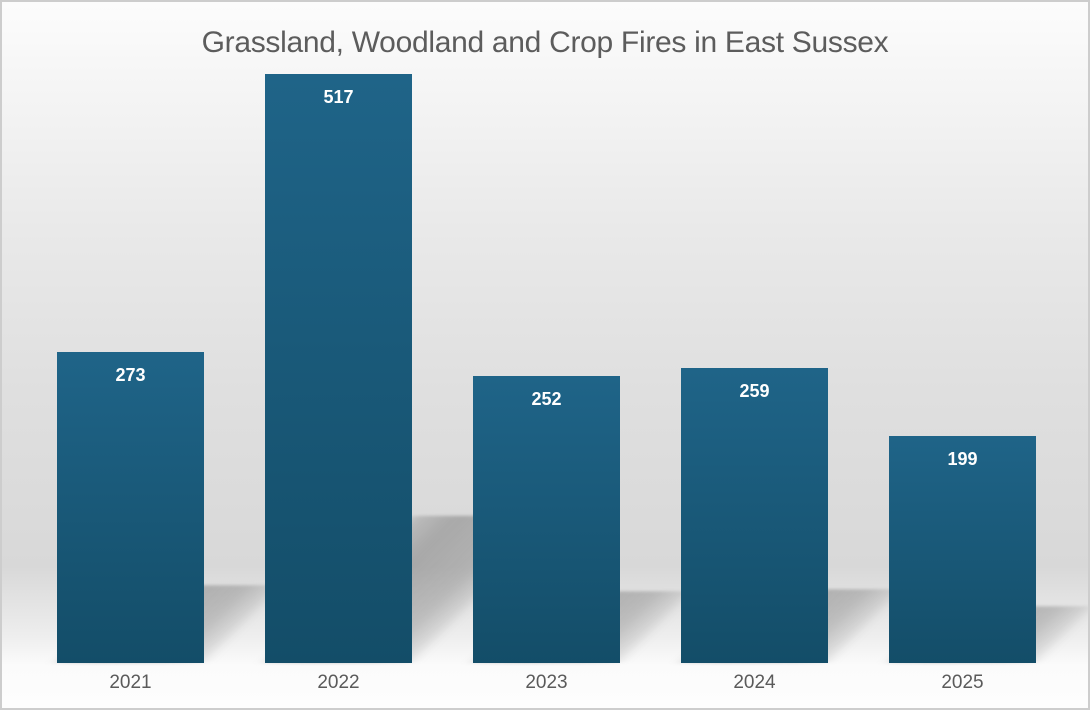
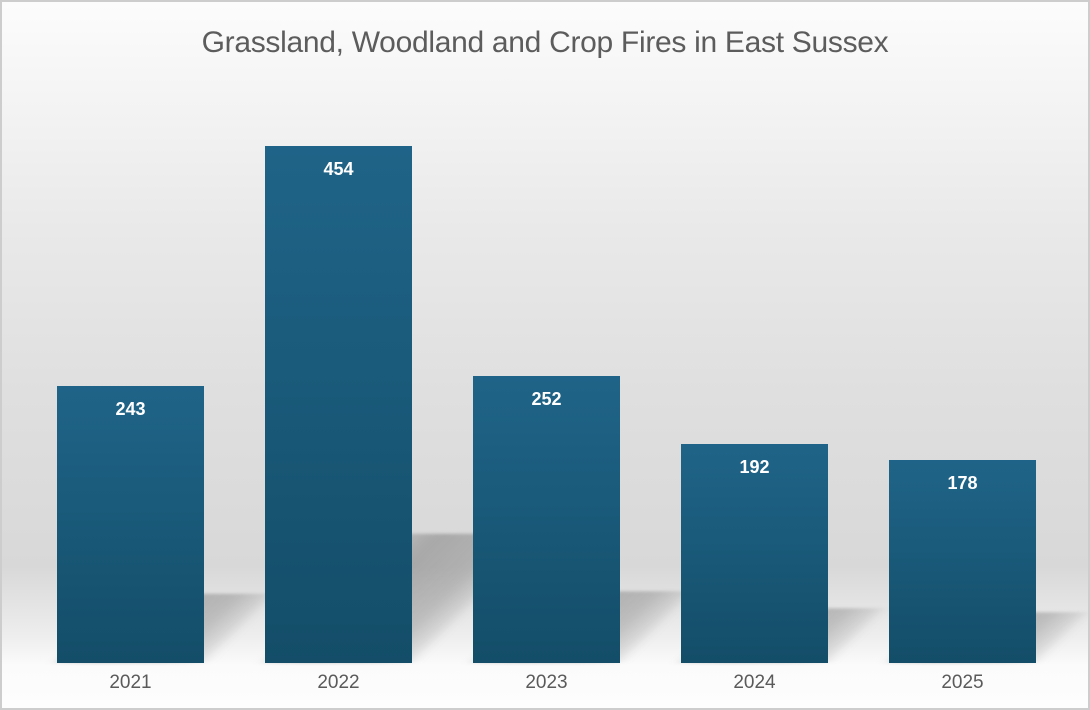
2021: 273 -> 243
2022: 517 -> 454
2024: 259 -> 192
2025: 199 -> 178
